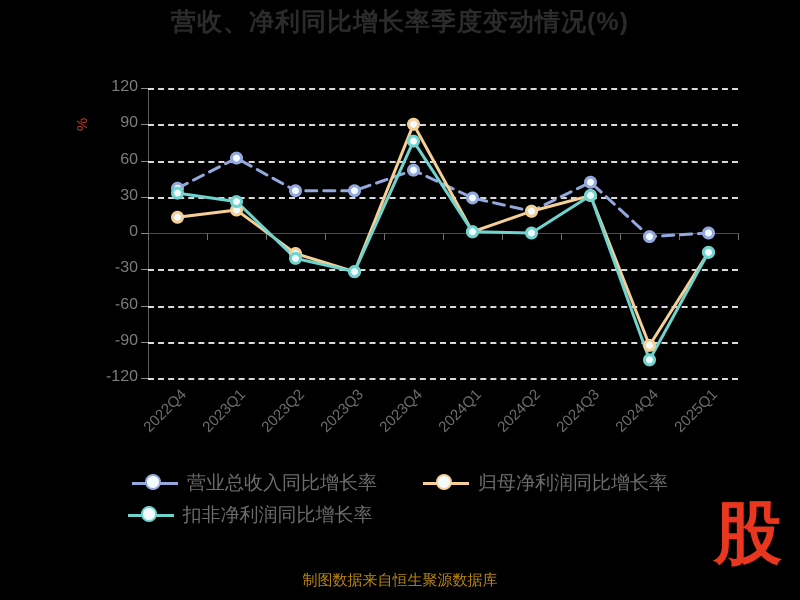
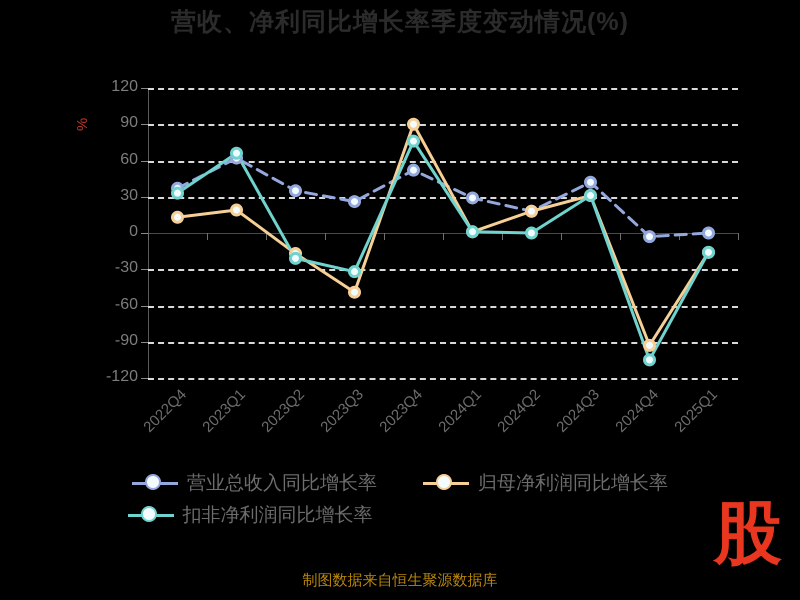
扣非净利润同比增长率/2023Q1: 26 -> 66
营业总收入同比增长率/2023Q3: 35 -> 26
归母净利润同比增长率/2023Q3: -32 -> -49
